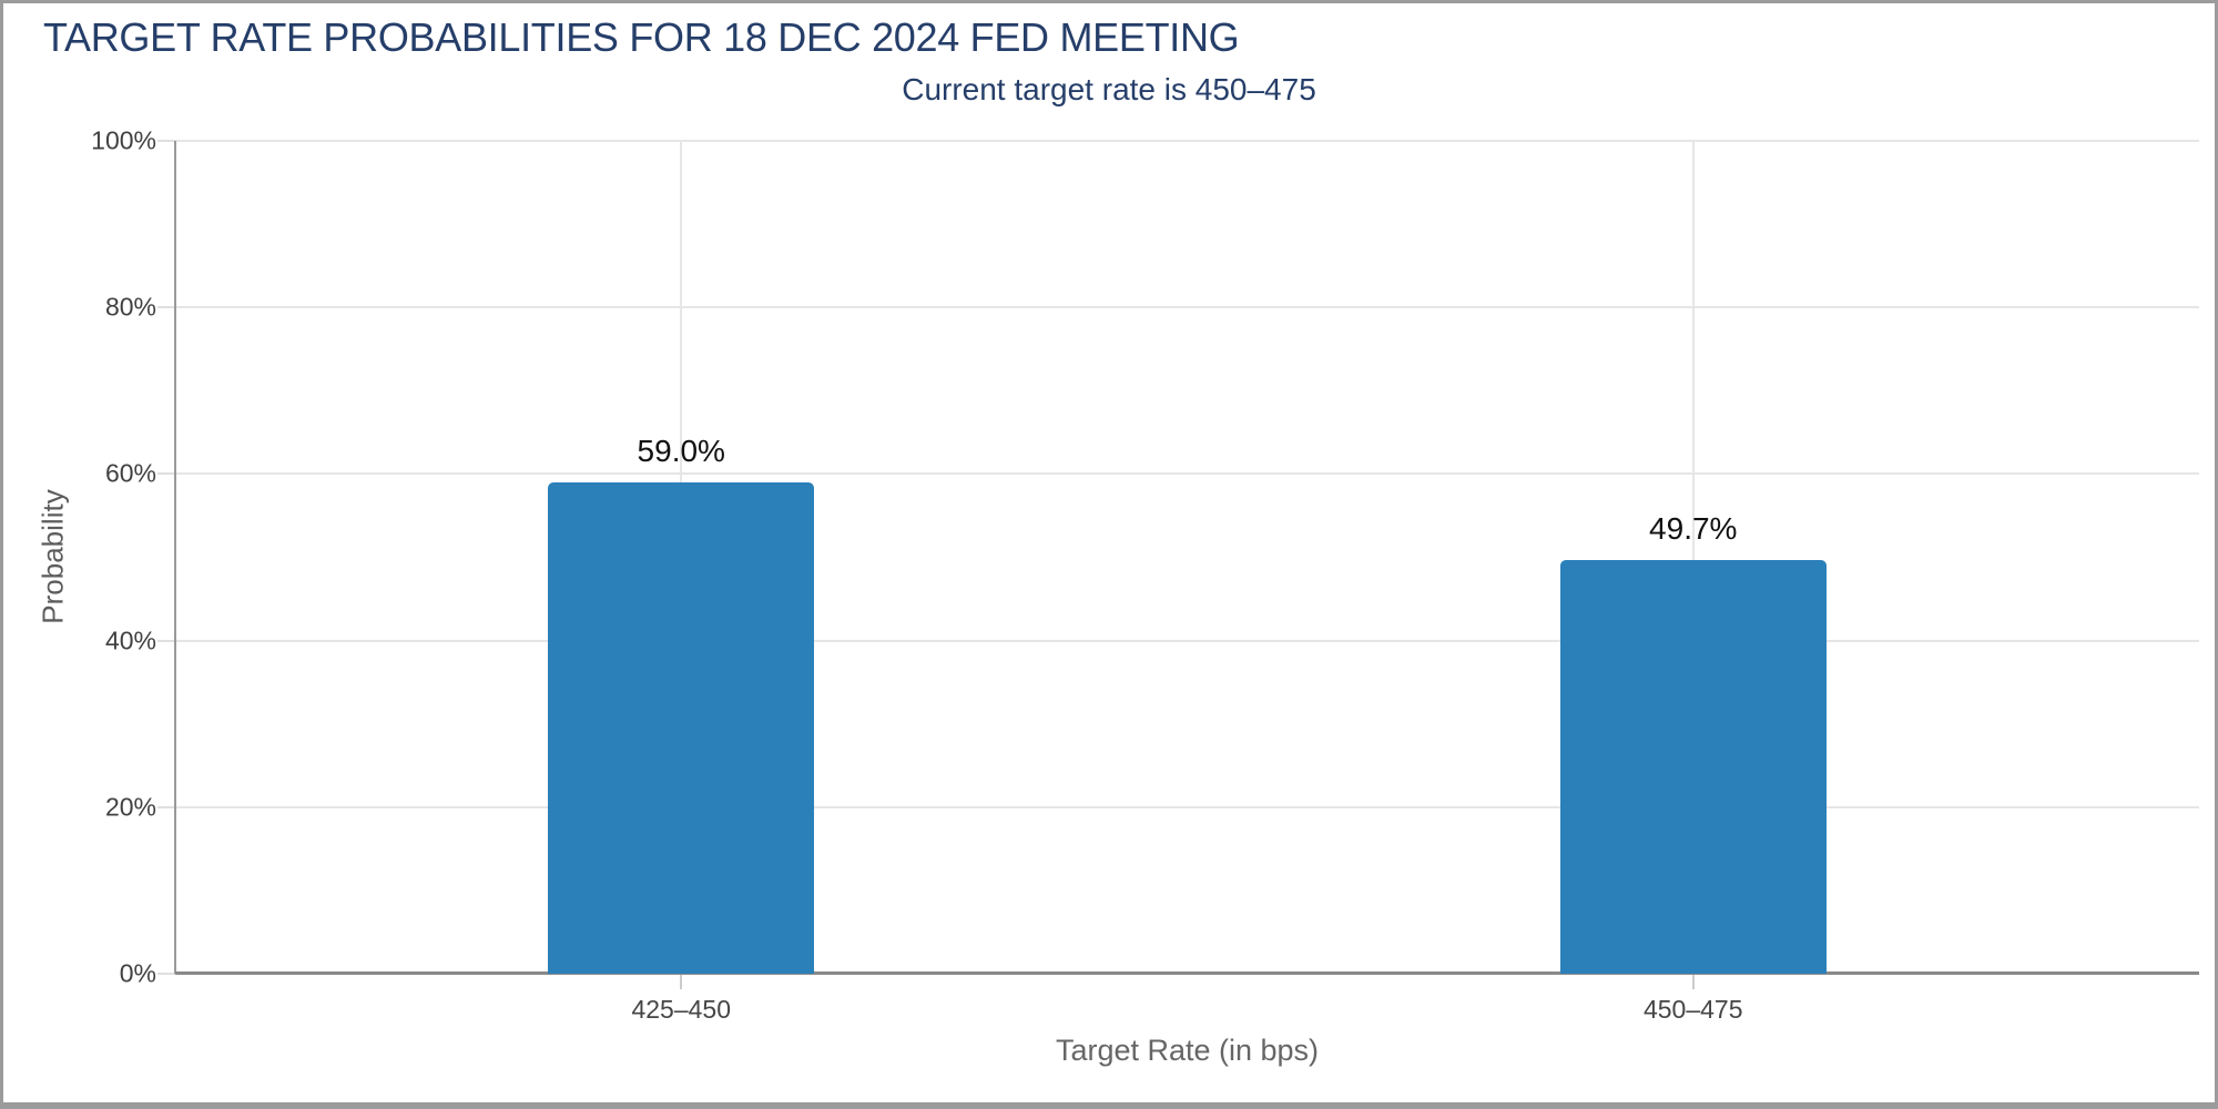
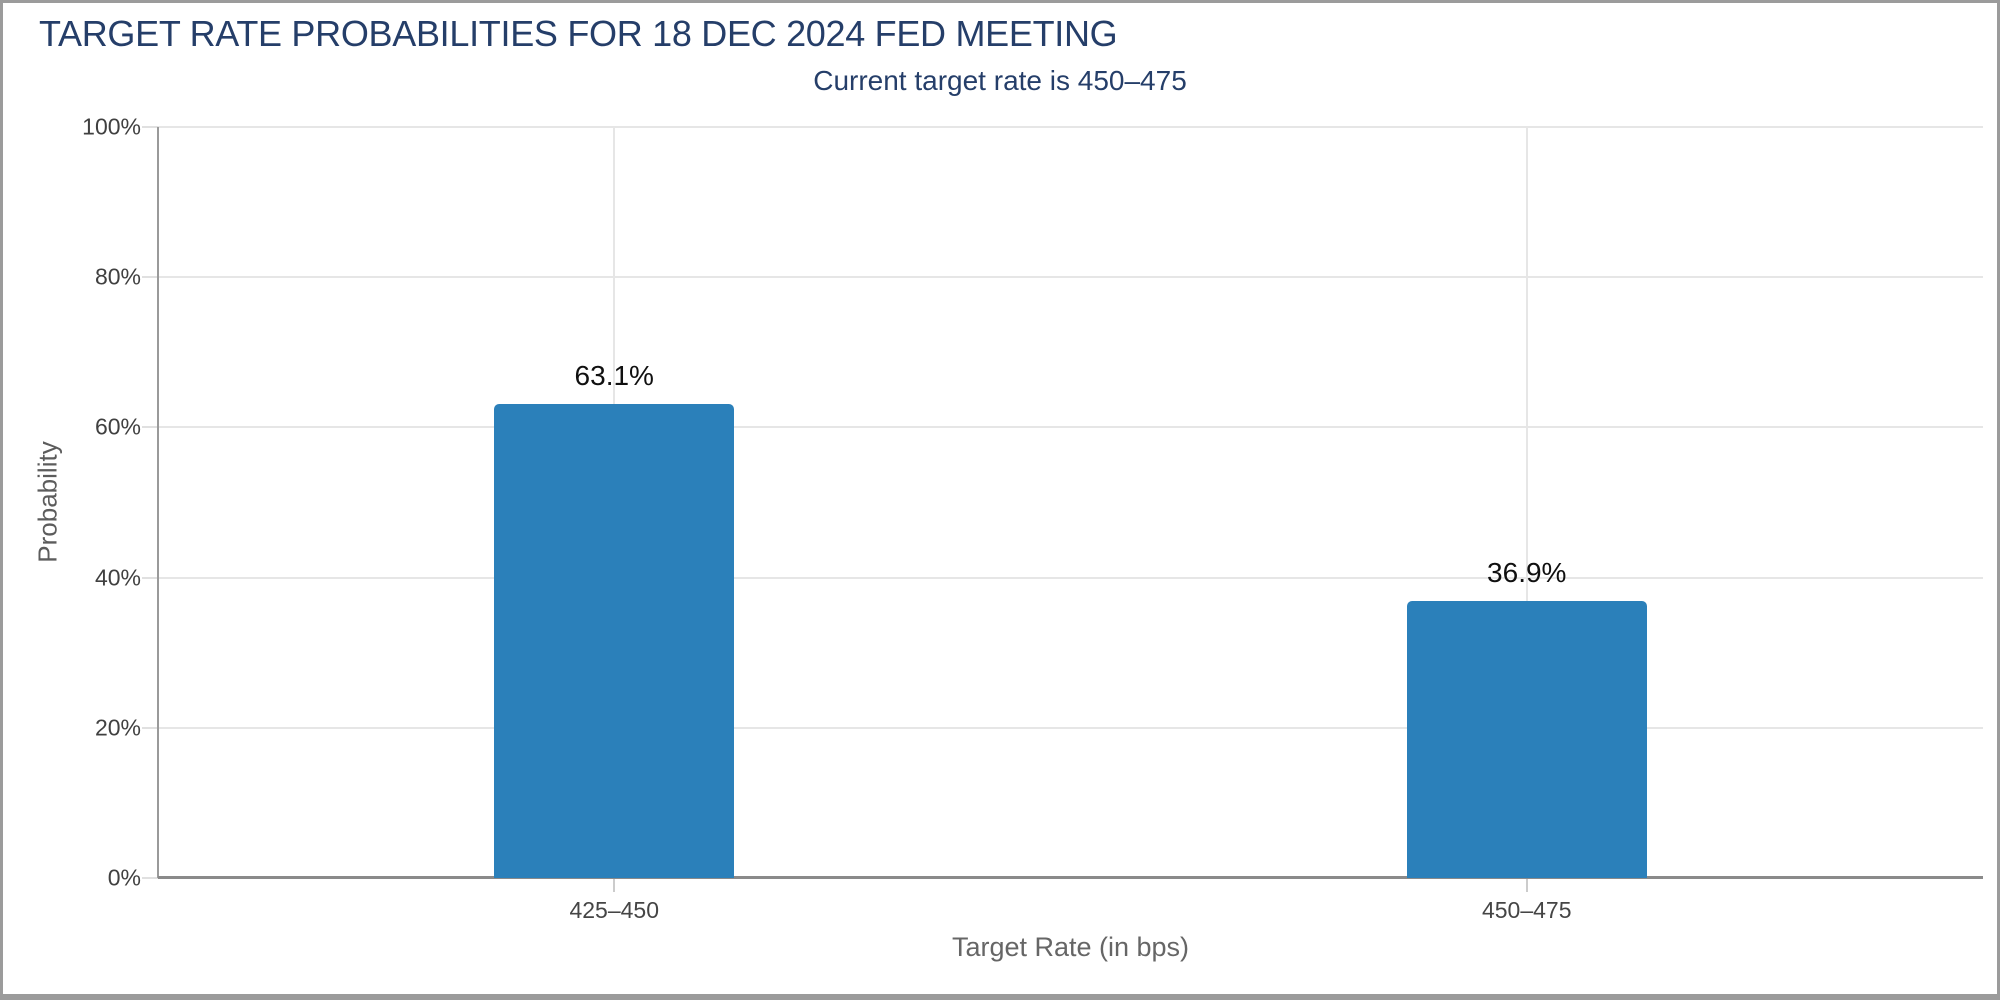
425–450: 59.0% -> 63.1%
450–475: 49.7% -> 36.9%
